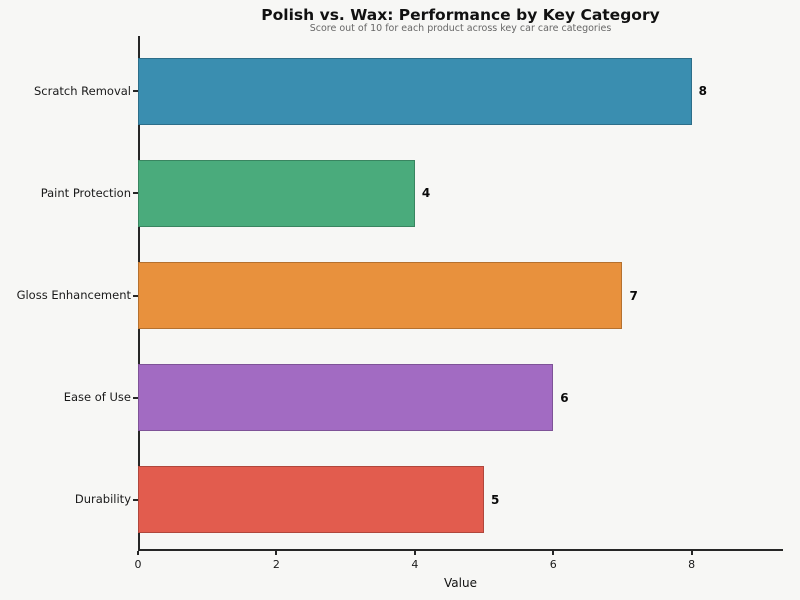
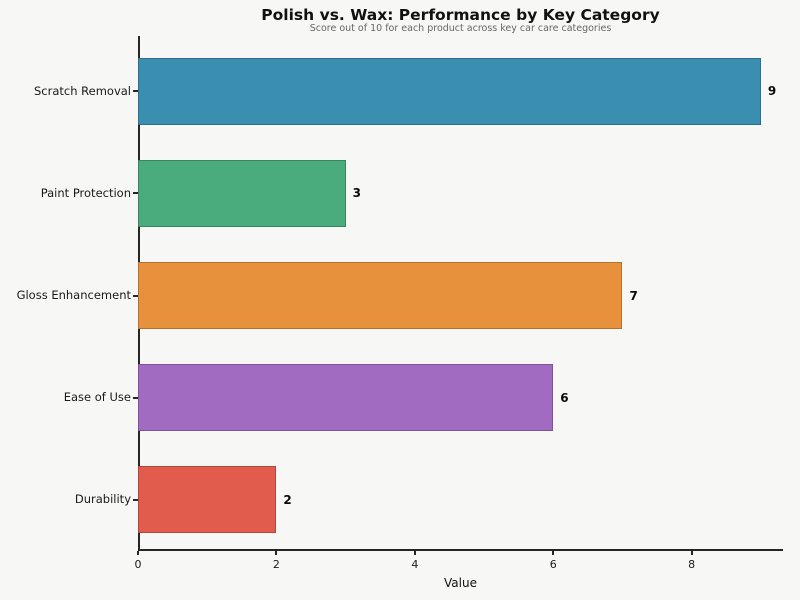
Scratch Removal: 8 -> 9
Paint Protection: 4 -> 3
Durability: 5 -> 2
